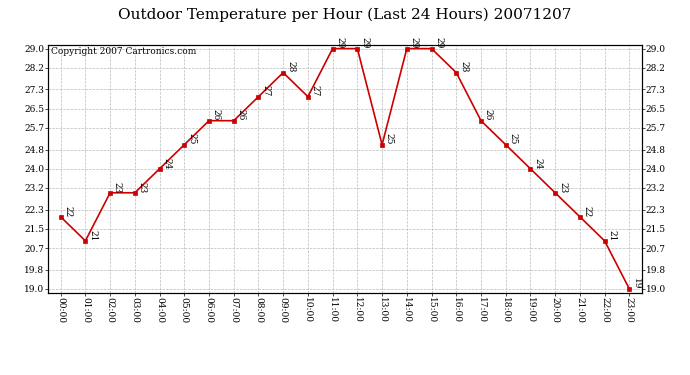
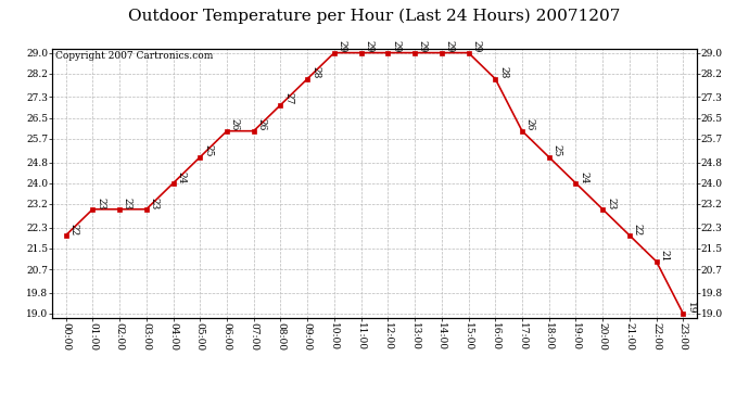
01:00: 21 -> 23
10:00: 27 -> 29
13:00: 25 -> 29
